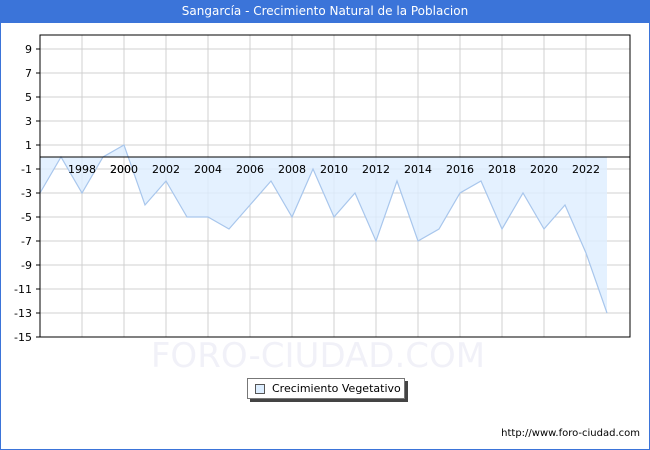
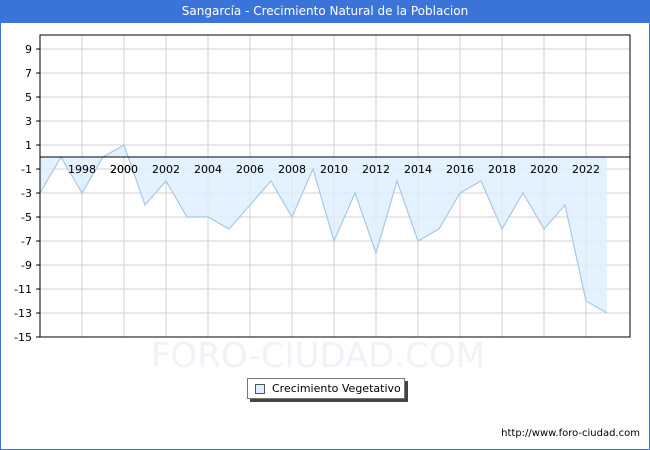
2010: -5 -> -7
2012: -7 -> -8
2022: -8 -> -12
